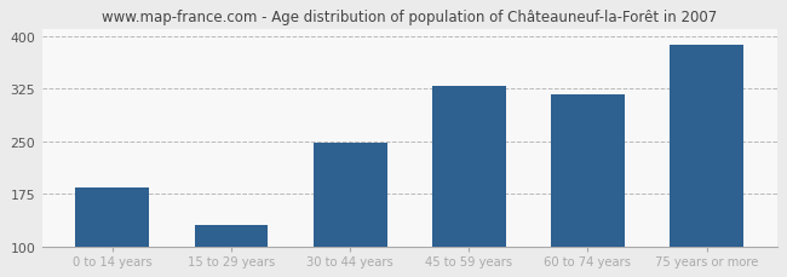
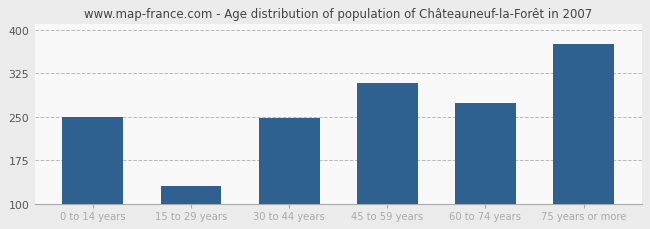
0 to 14 years: 185 -> 250
45 to 59 years: 330 -> 308
60 to 74 years: 318 -> 274
75 years or more: 388 -> 376
